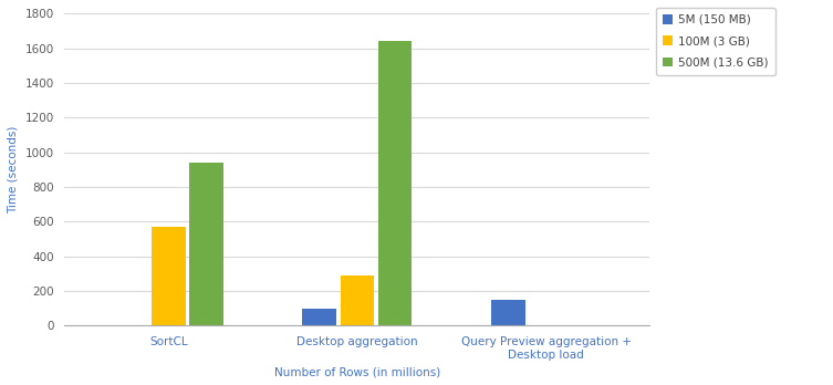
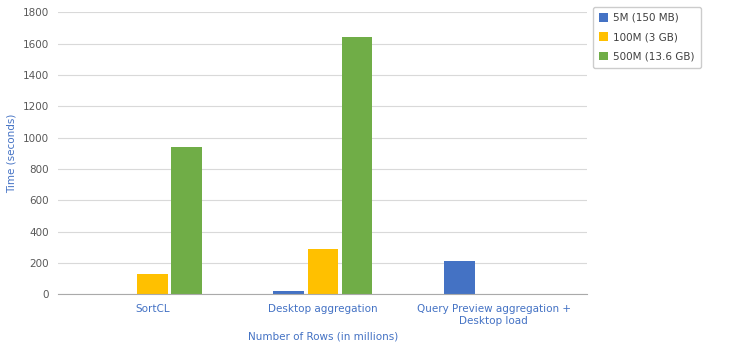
100M (3 GB)/SortCL: 570 -> 130
5M (150 MB)/Desktop aggregation: 100 -> 20
5M (150 MB)/Query Preview aggregation + Desktop load: 150 -> 210
